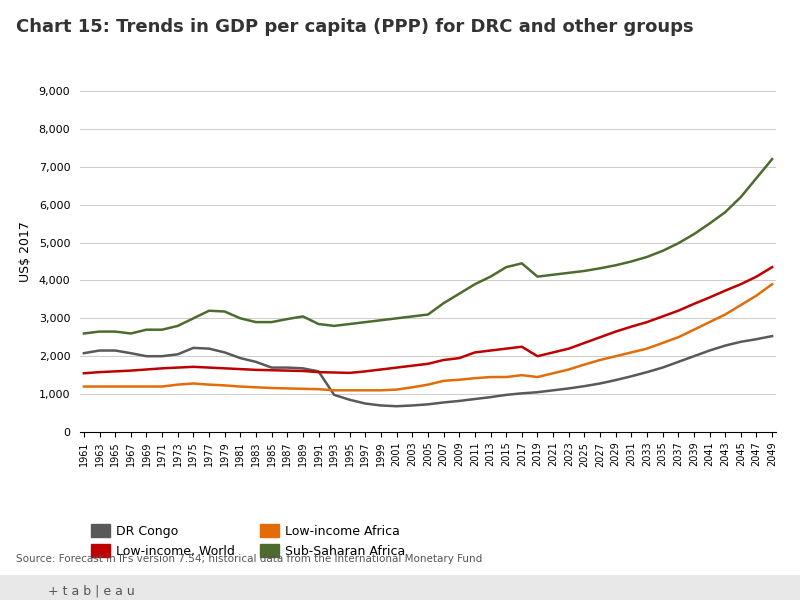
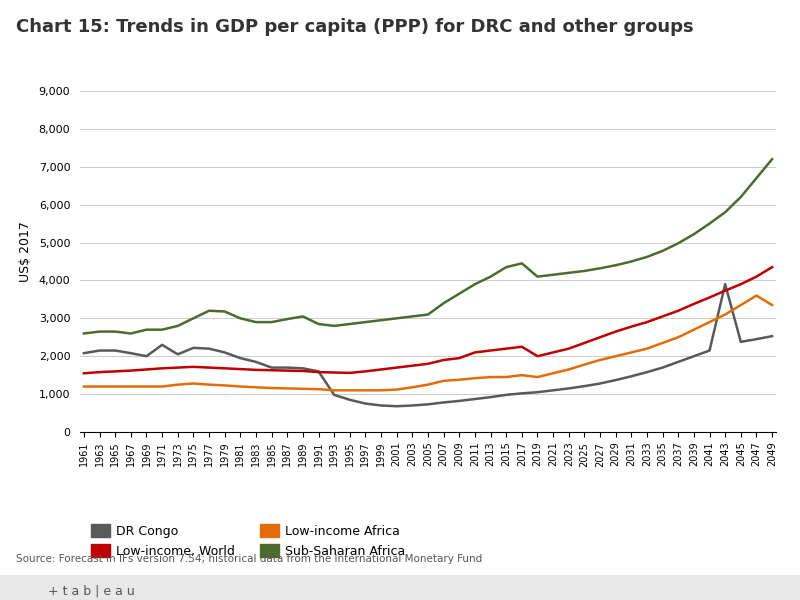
DR Congo/1971: 2,000 -> 2,300
DR Congo/2043: 2,280 -> 3,900
Low-income Africa/2049: 3,900 -> 3,350
